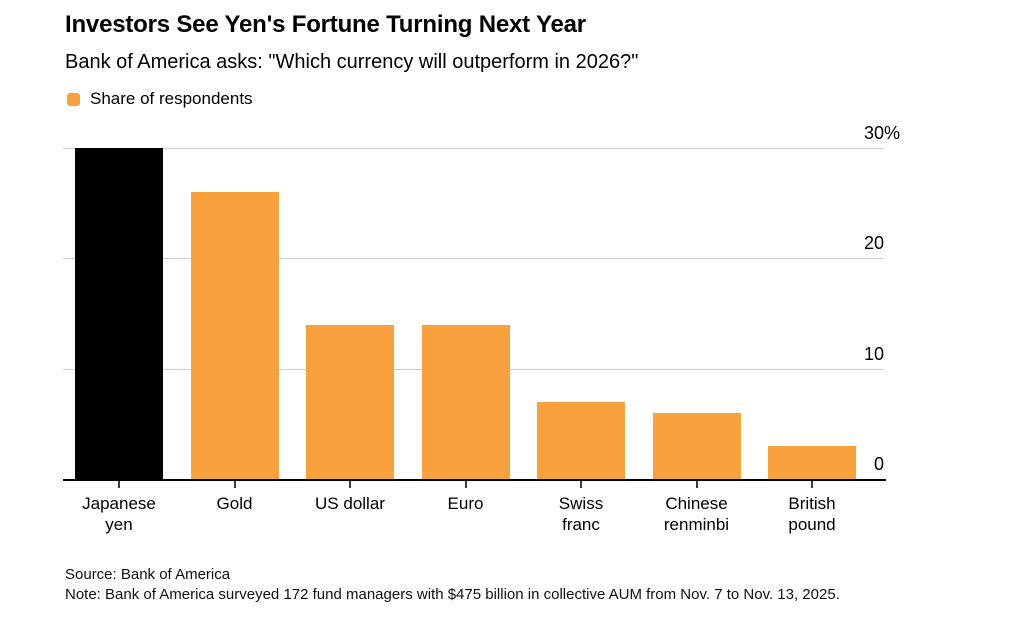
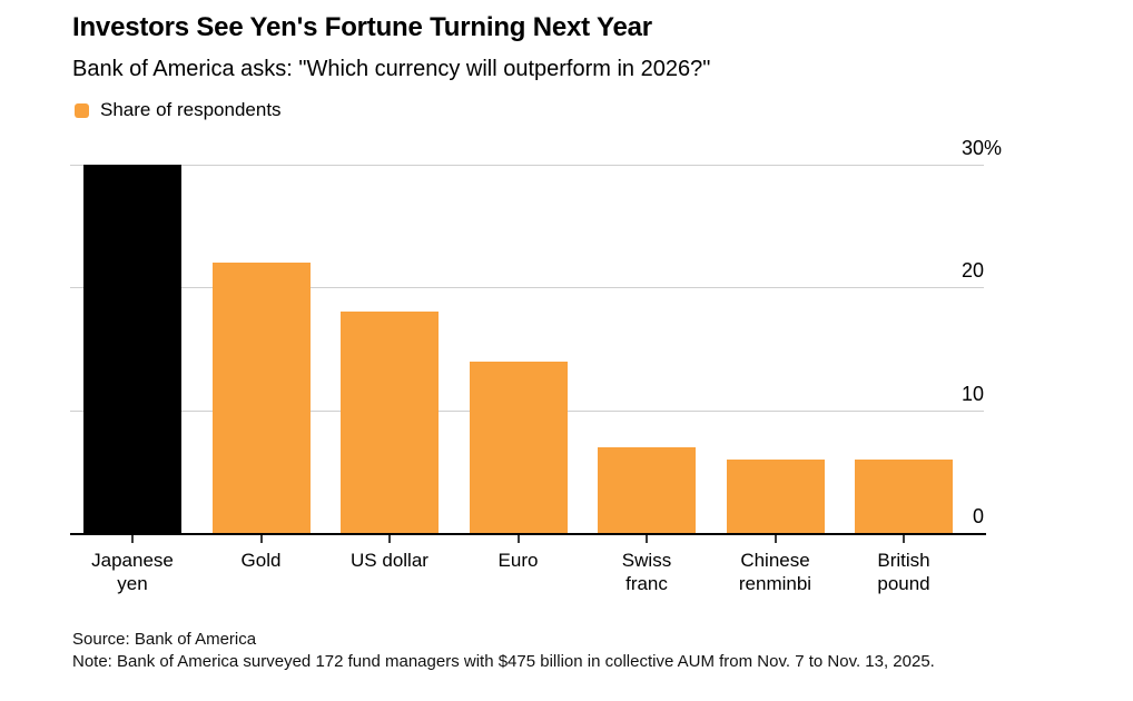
Gold: 26 -> 22
US dollar: 14 -> 18
British pound: 3 -> 6
